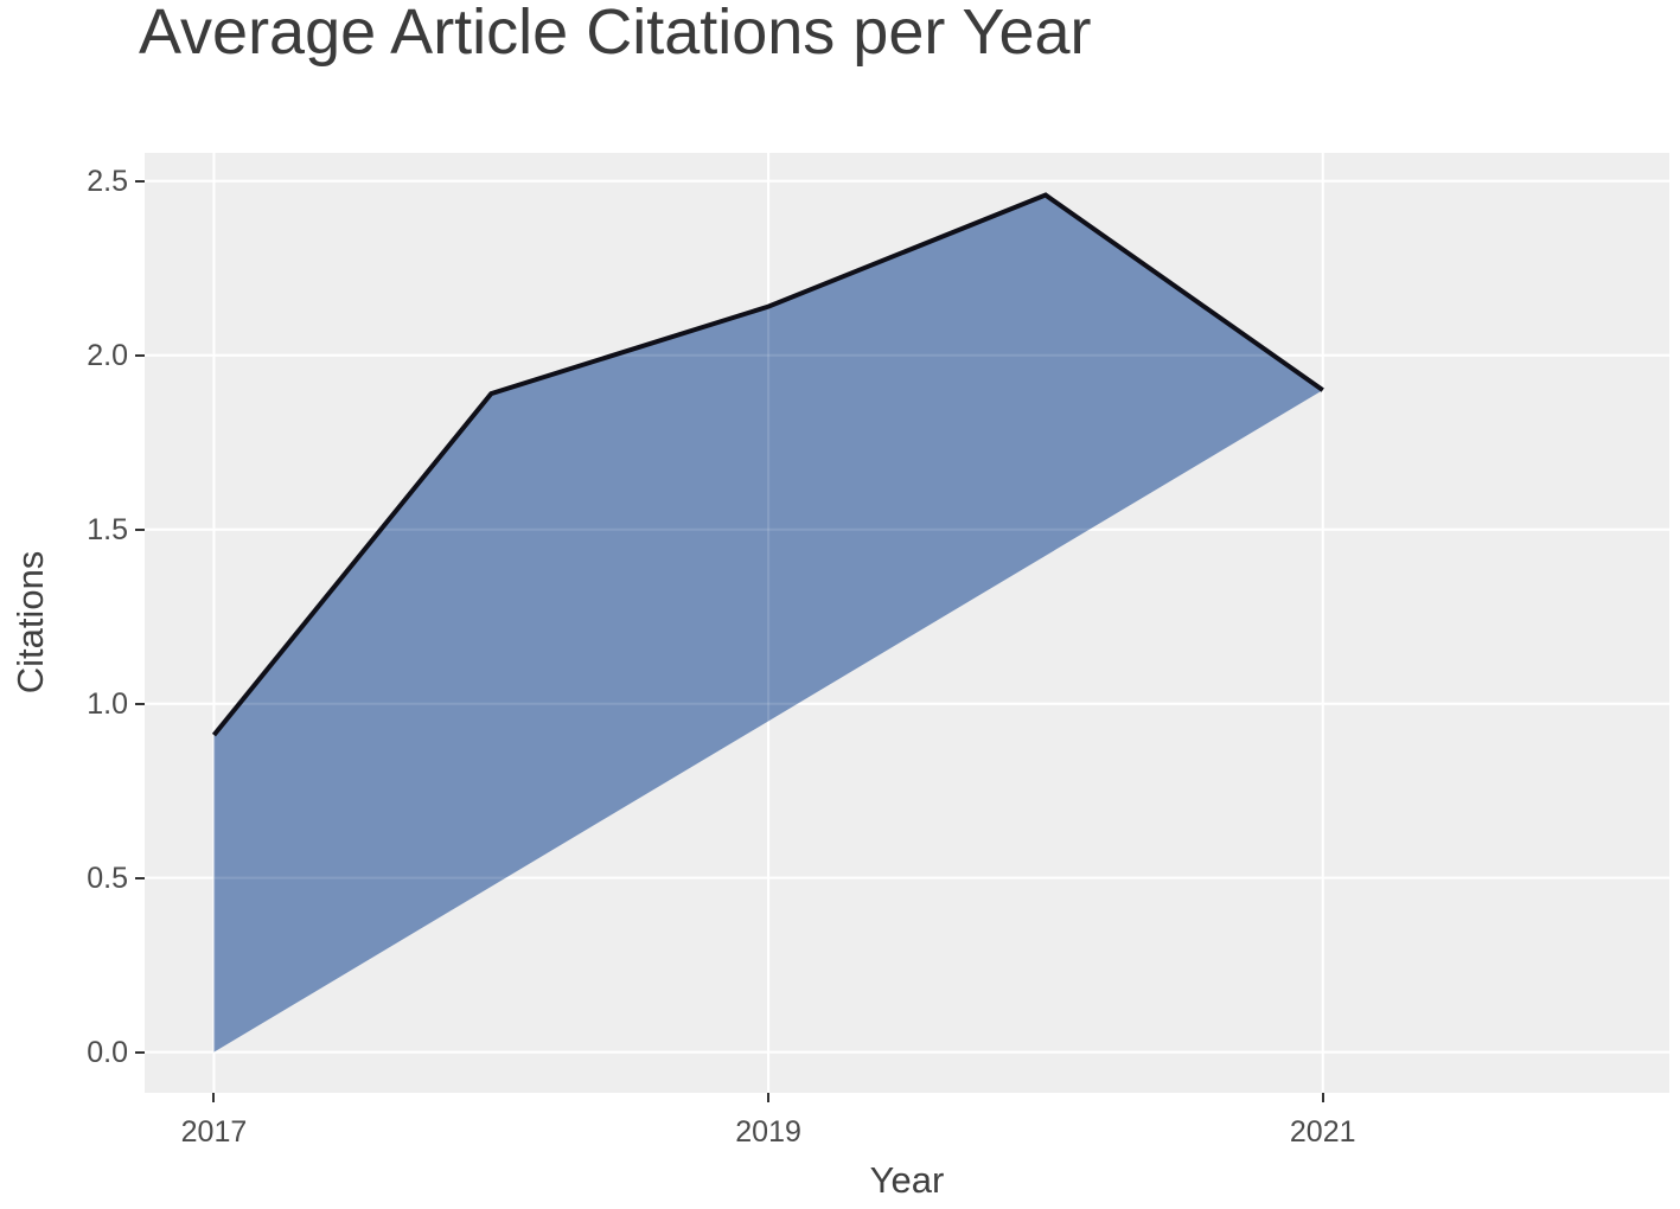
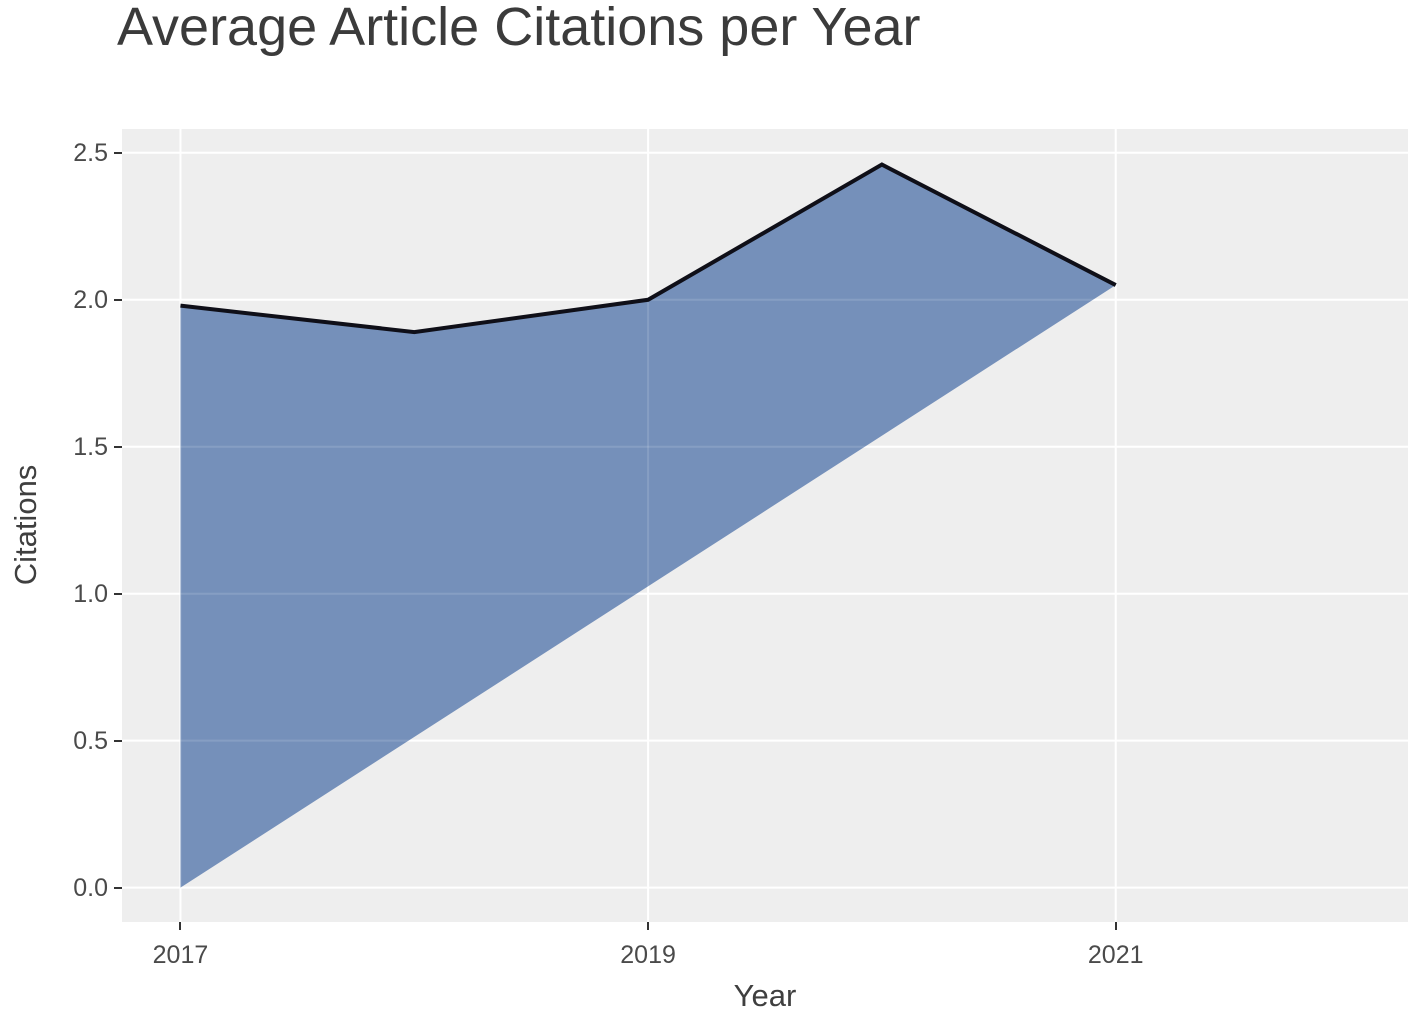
2017: 0.91 -> 1.98
2019: 2.14 -> 2.00
2021: 1.90 -> 2.05
